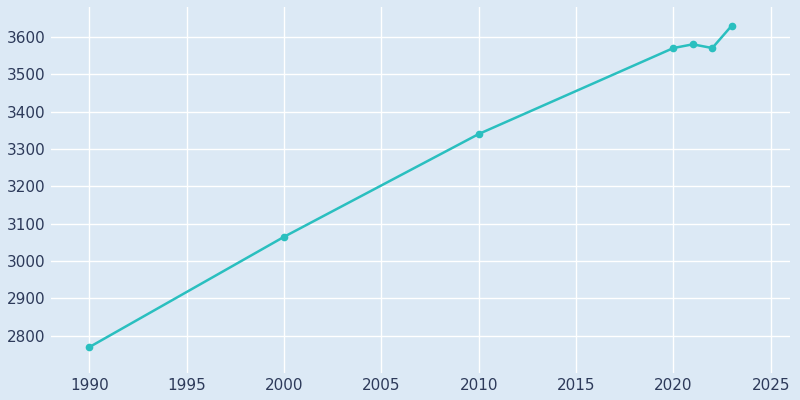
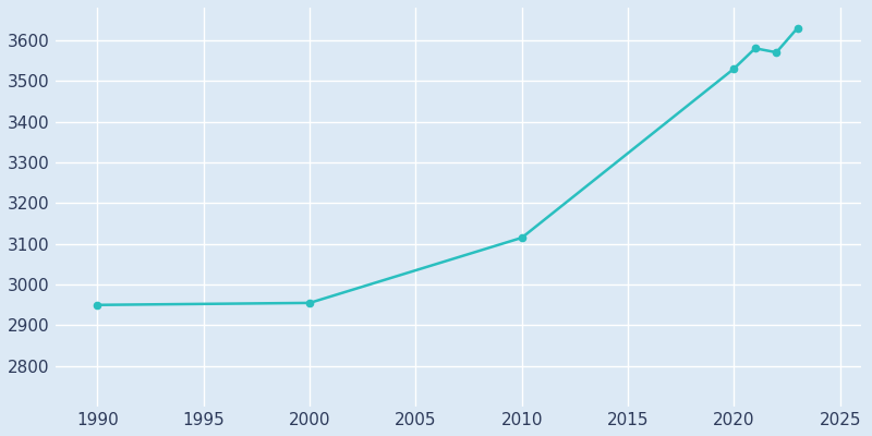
1990: 2770 -> 2950
2000: 3065 -> 2955
2010: 3340 -> 3115
2020: 3570 -> 3530
